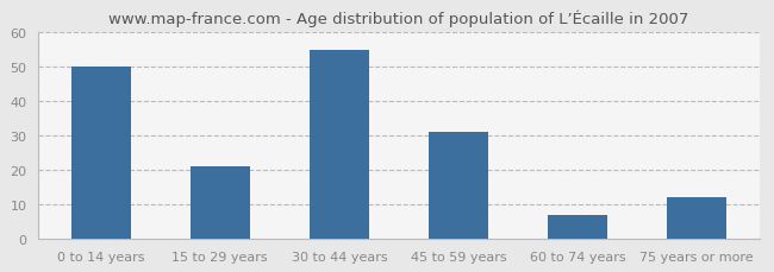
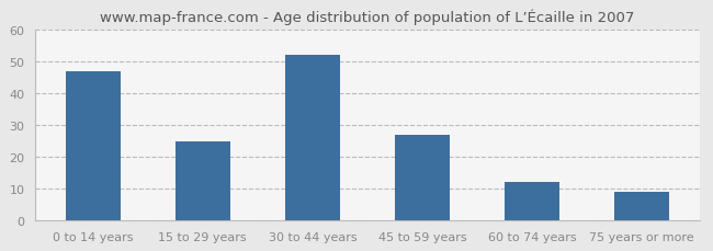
0 to 14 years: 50 -> 47
15 to 29 years: 21 -> 25
30 to 44 years: 55 -> 52
45 to 59 years: 31 -> 27
60 to 74 years: 7 -> 12
75 years or more: 12 -> 9
